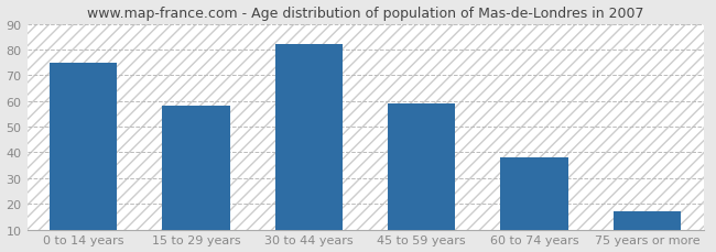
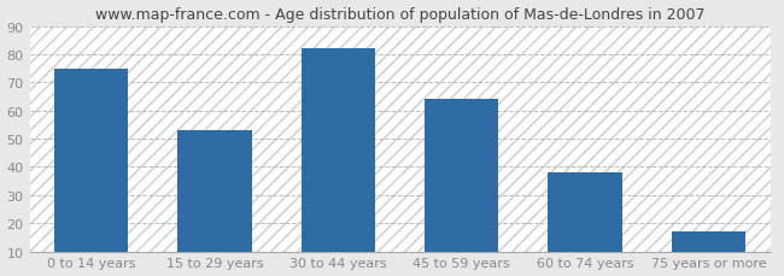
15 to 29 years: 58 -> 53
45 to 59 years: 59 -> 64
